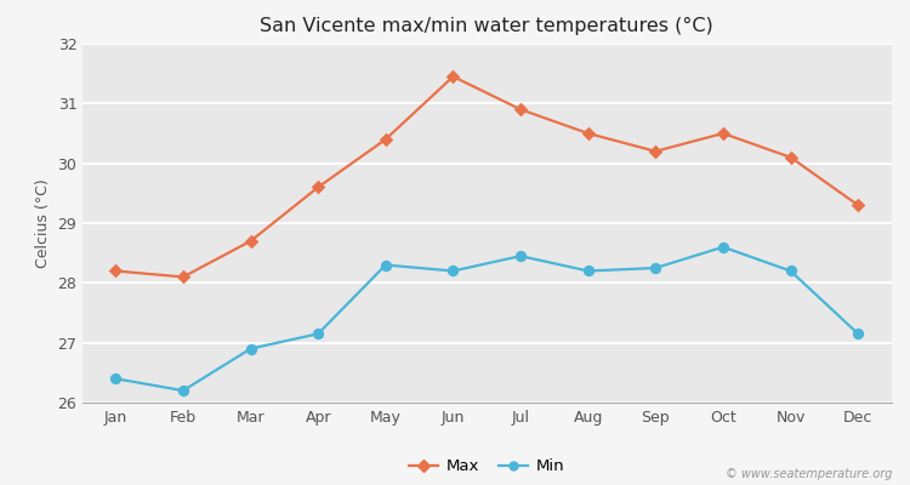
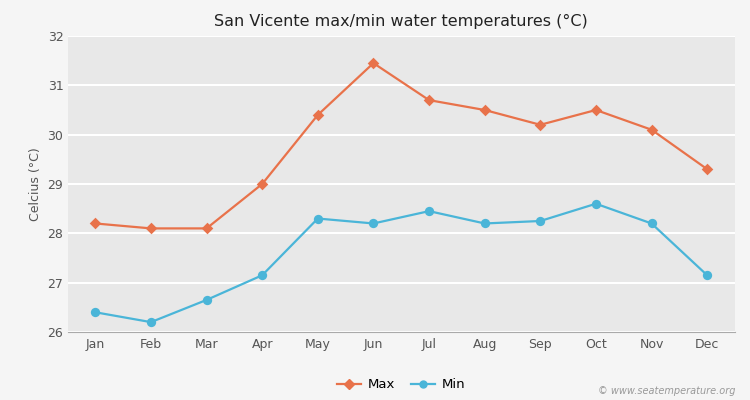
Max/Mar: 28.70 -> 28.10
Min/Mar: 26.90 -> 26.65
Max/Apr: 29.60 -> 29.00
Max/Jul: 30.90 -> 30.70
